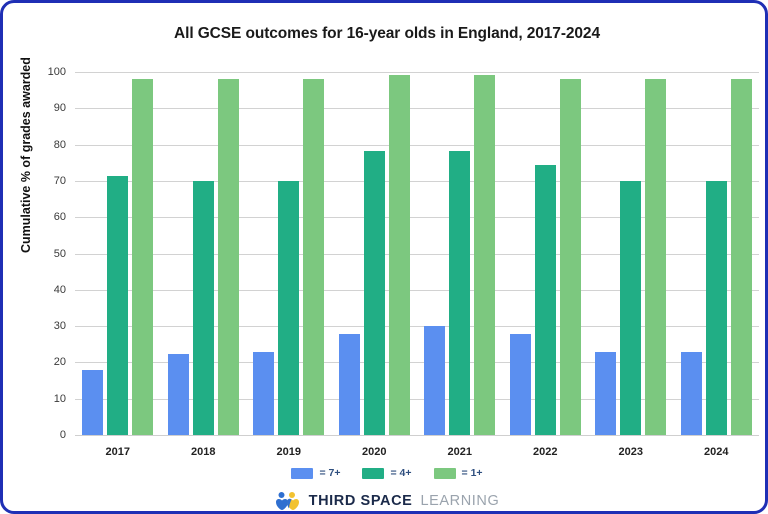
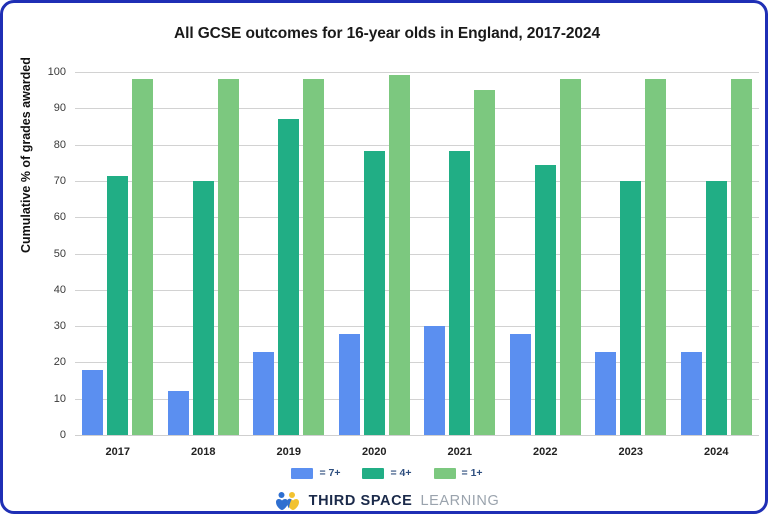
= 7+/2018: 22 -> 12
= 4+/2019: 70 -> 87
= 1+/2021: 99 -> 95
